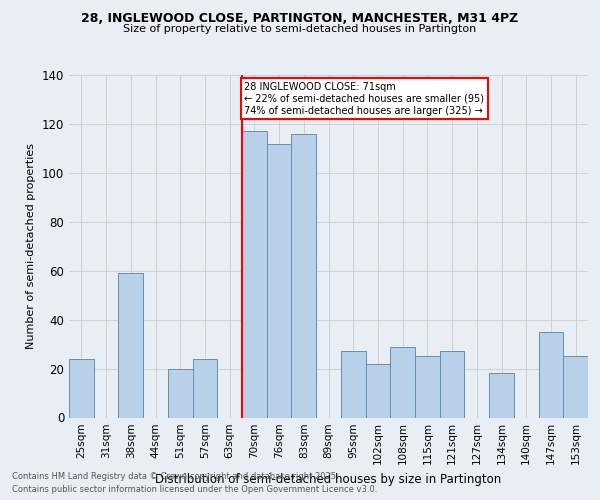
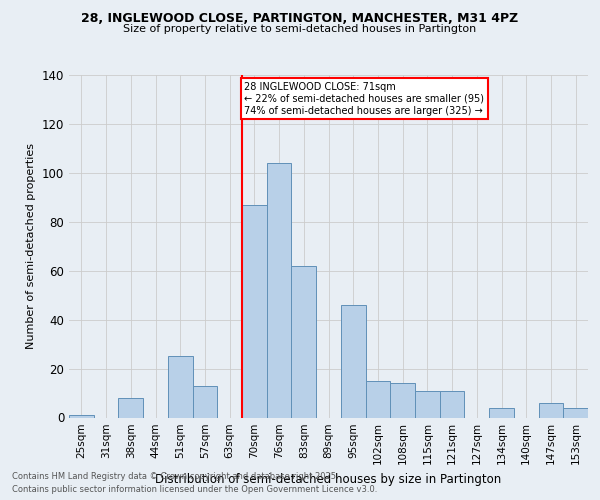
25sqm: 24 -> 1
38sqm: 59 -> 8
51sqm: 20 -> 25
57sqm: 24 -> 13
70sqm: 117 -> 87
76sqm: 112 -> 104
83sqm: 116 -> 62
95sqm: 27 -> 46
102sqm: 22 -> 15
108sqm: 29 -> 14
115sqm: 25 -> 11
121sqm: 27 -> 11
134sqm: 18 -> 4
147sqm: 35 -> 6
153sqm: 25 -> 4
